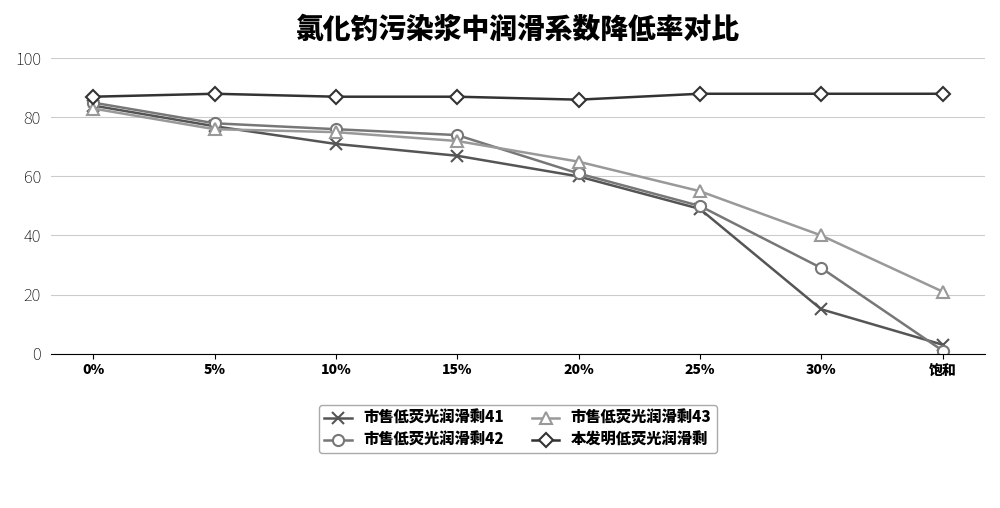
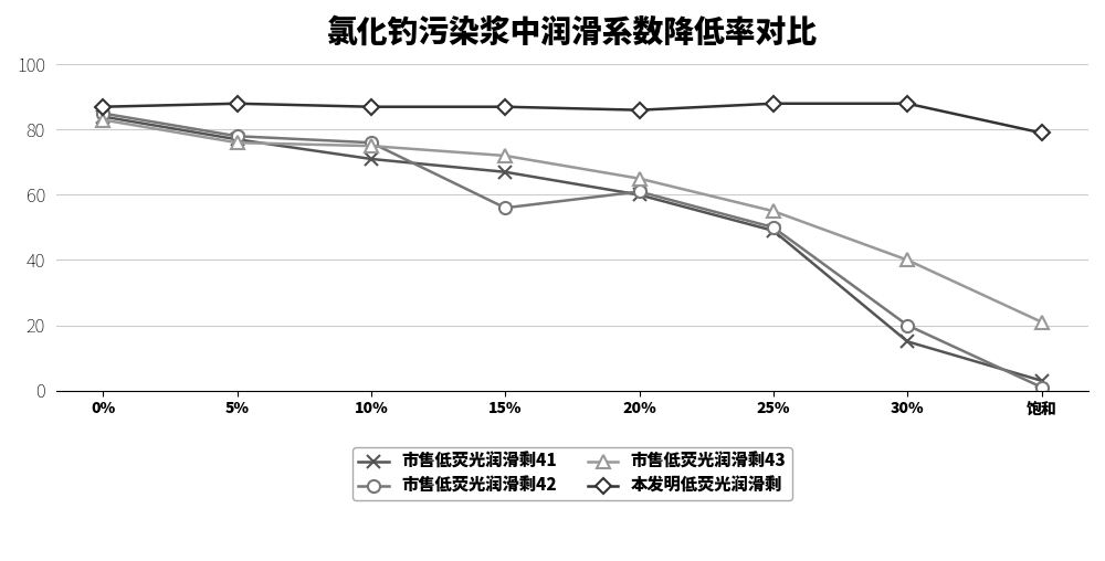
市售低荧光润滑剩42/15%: 74 -> 56
市售低荧光润滑剩42/30%: 29 -> 20
本发明低荧光润滑剩/饱和: 88 -> 79
